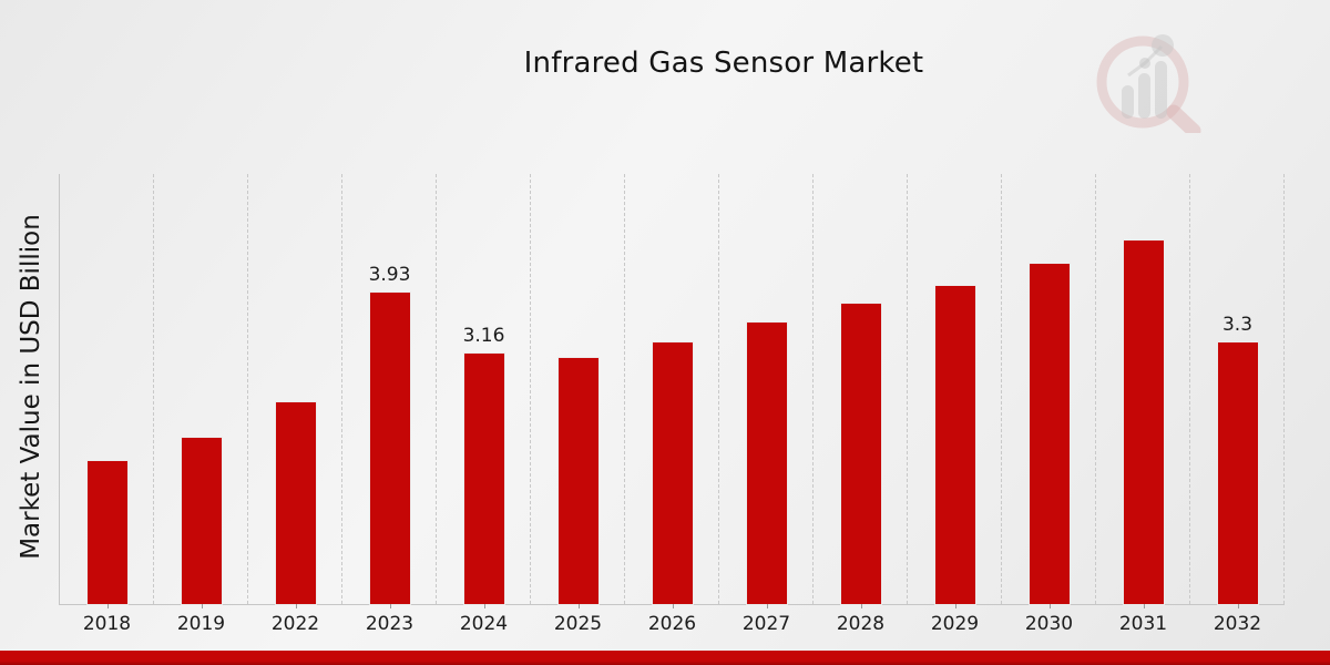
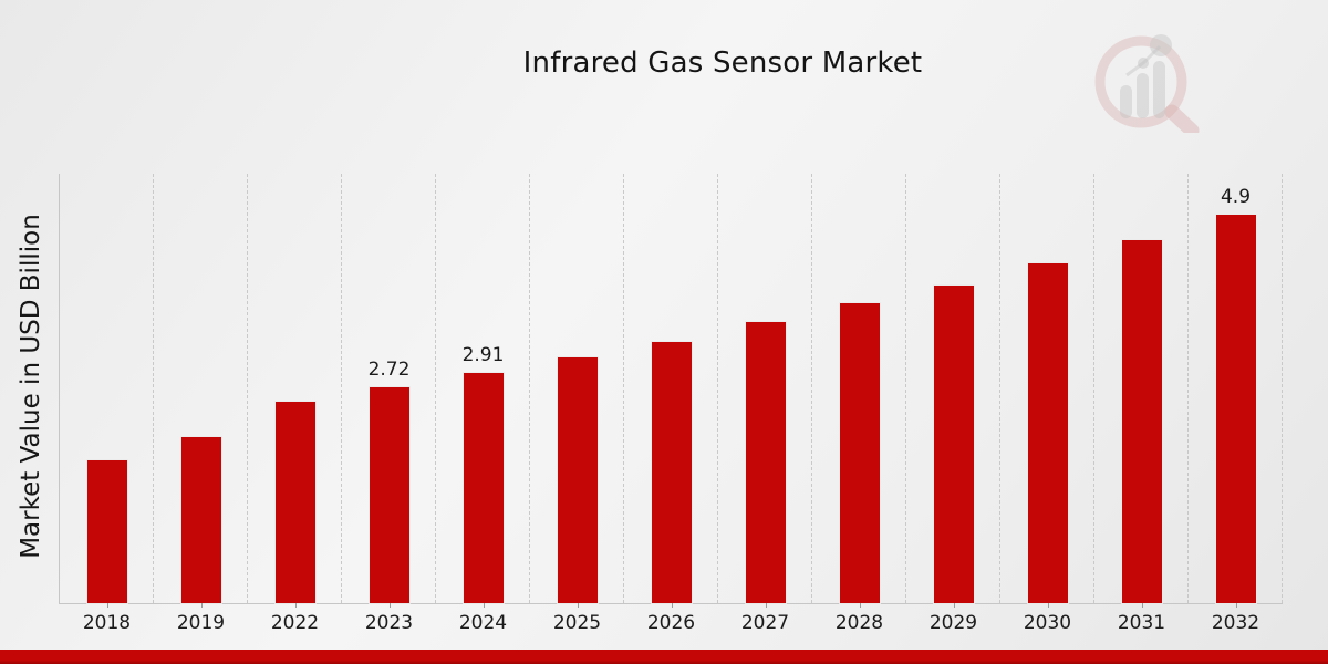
2023: 3.93 -> 2.72
2024: 3.16 -> 2.91
2032: 3.3 -> 4.9
